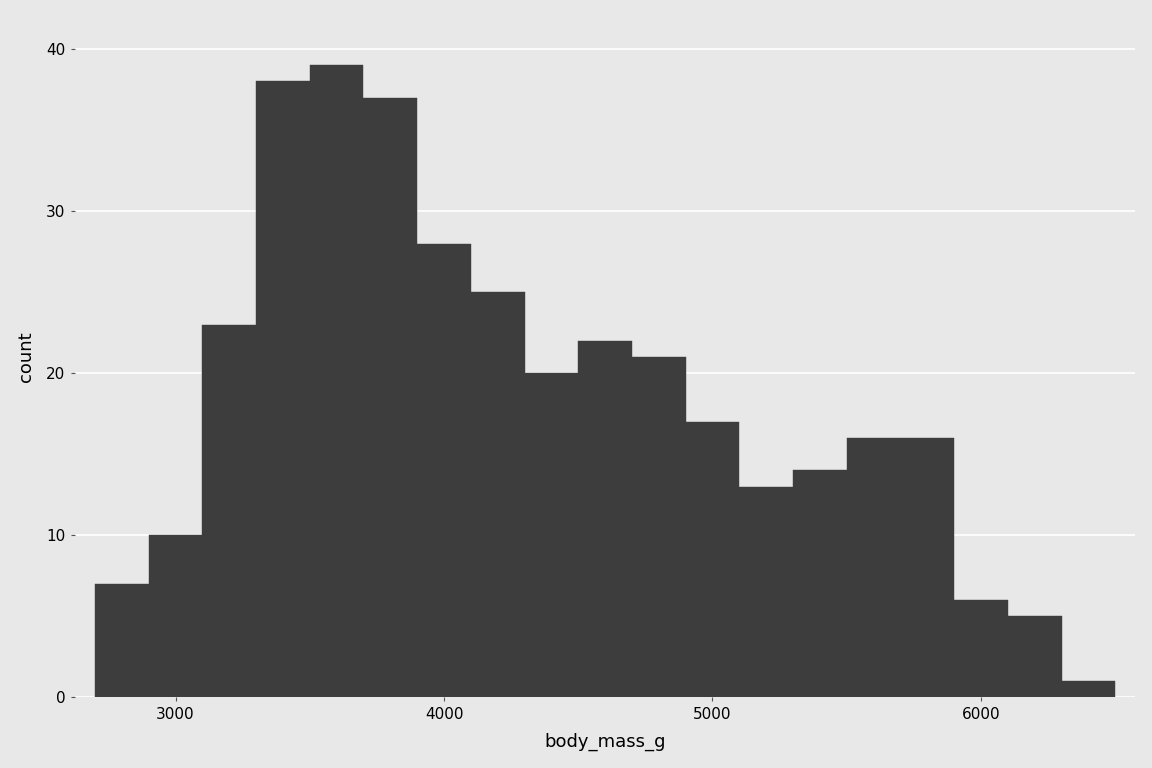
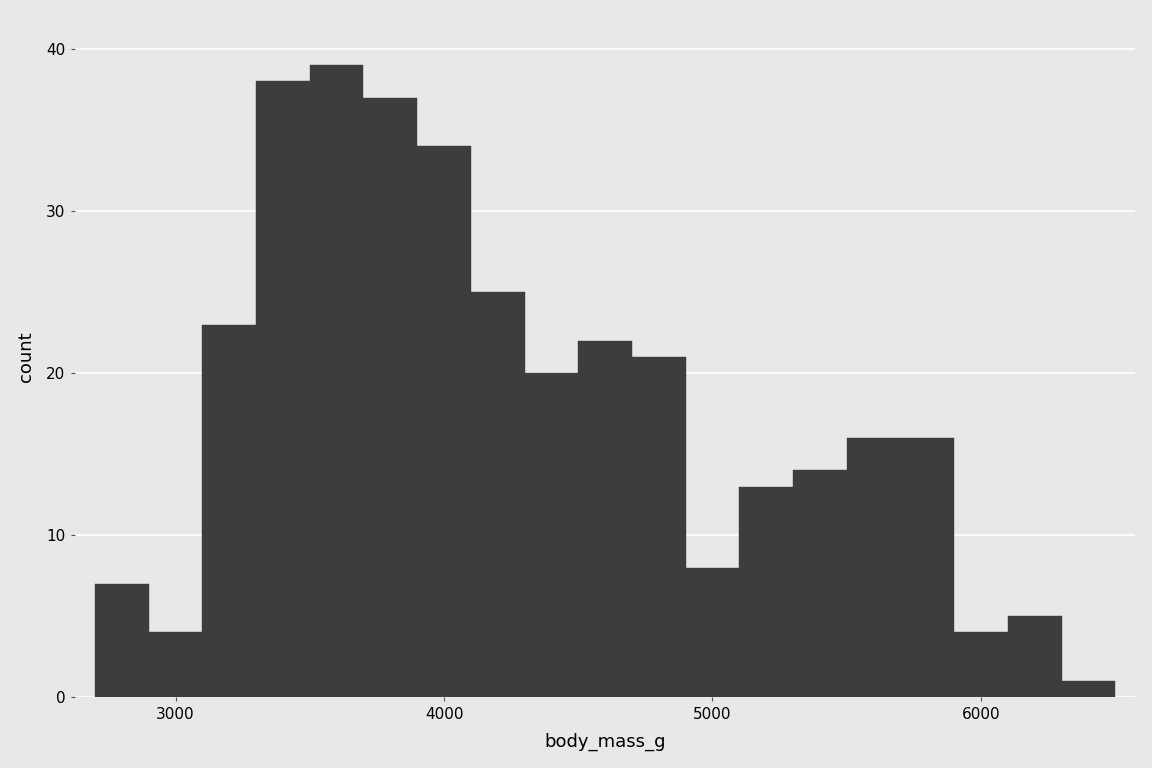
3000: 10 -> 4
4000: 28 -> 34
5000: 17 -> 8
6000: 6 -> 4
